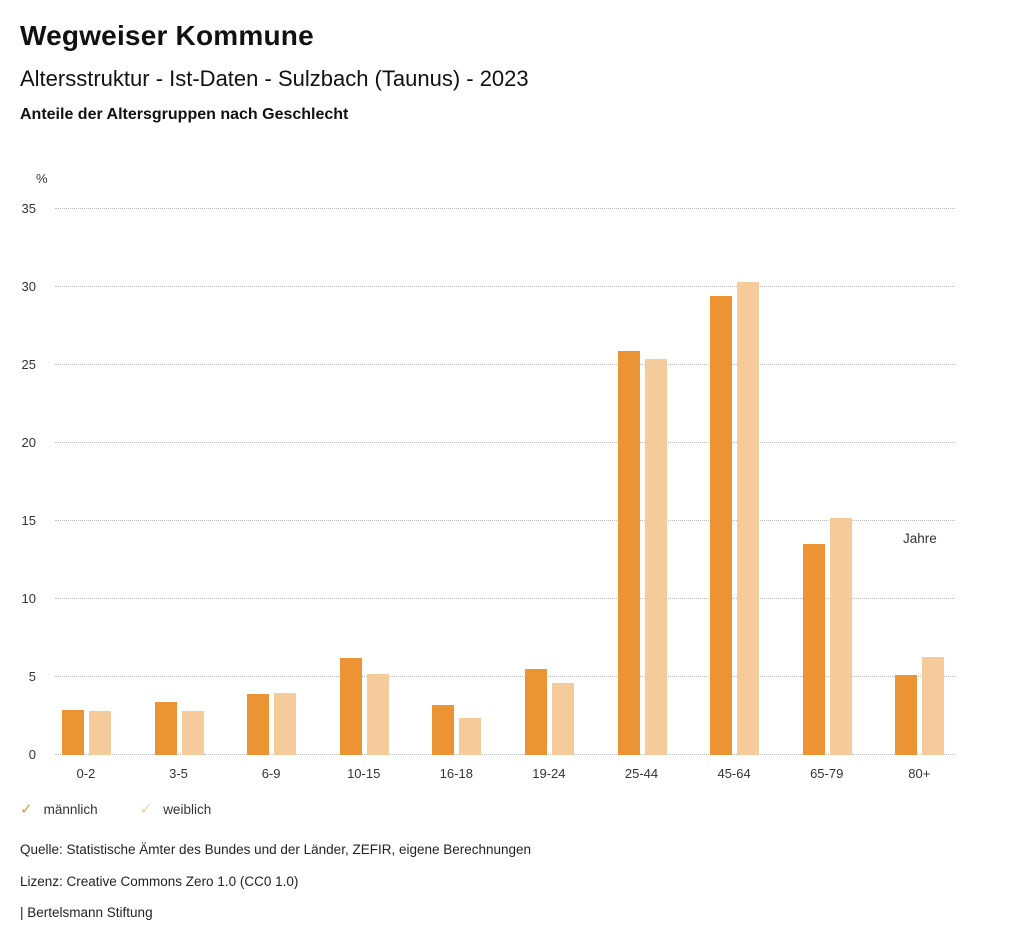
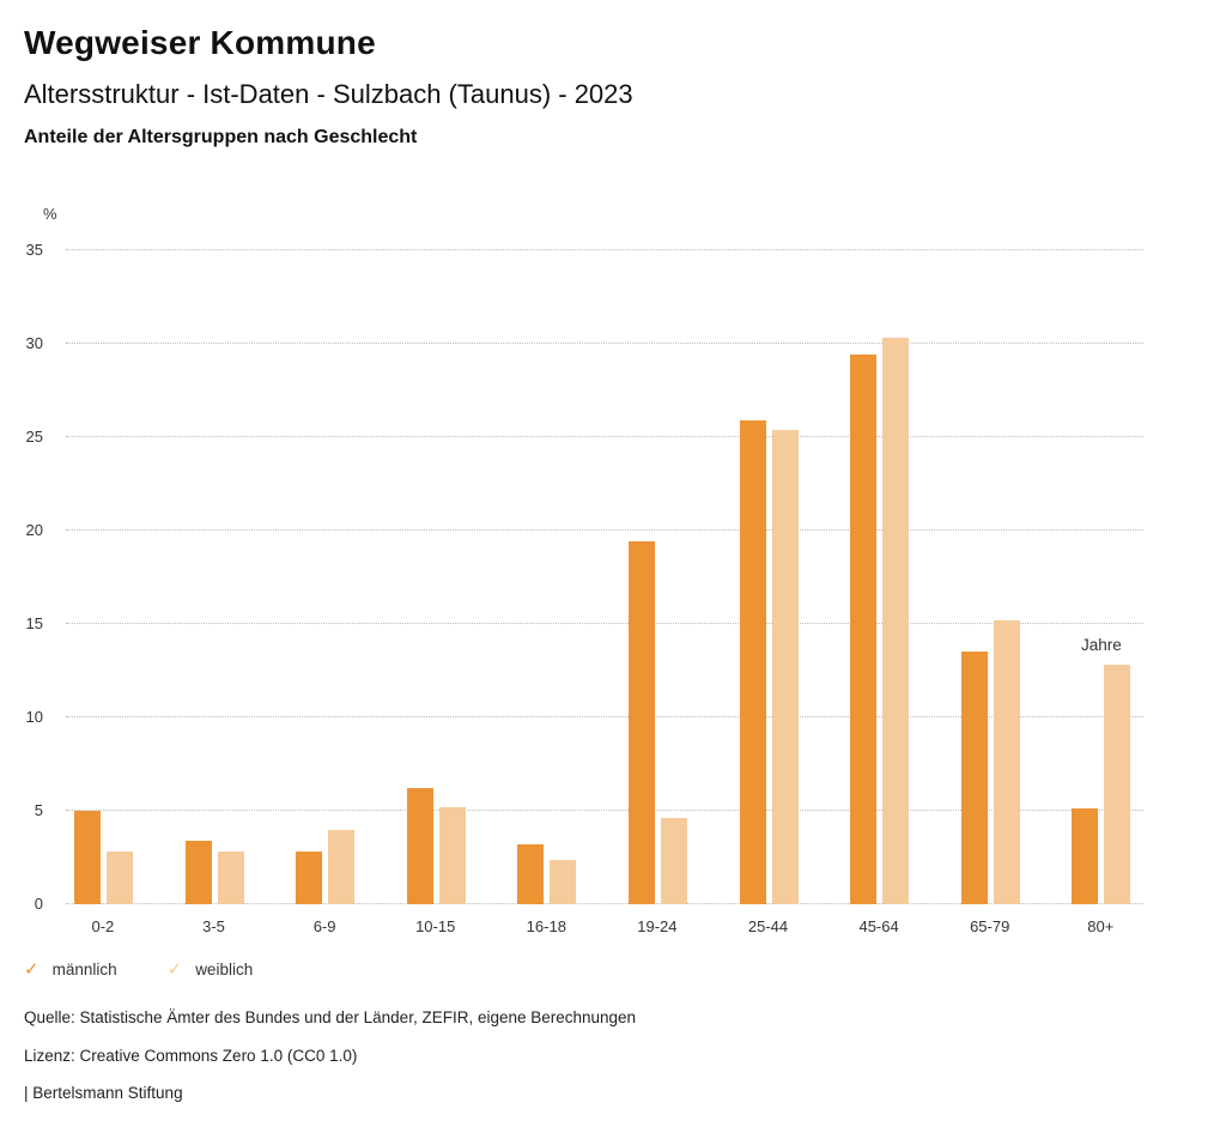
männlich/0-2: 2.9 -> 5.0
männlich/6-9: 3.9 -> 2.8
männlich/19-24: 5.5 -> 19.4
weiblich/80+: 6.3 -> 12.8
